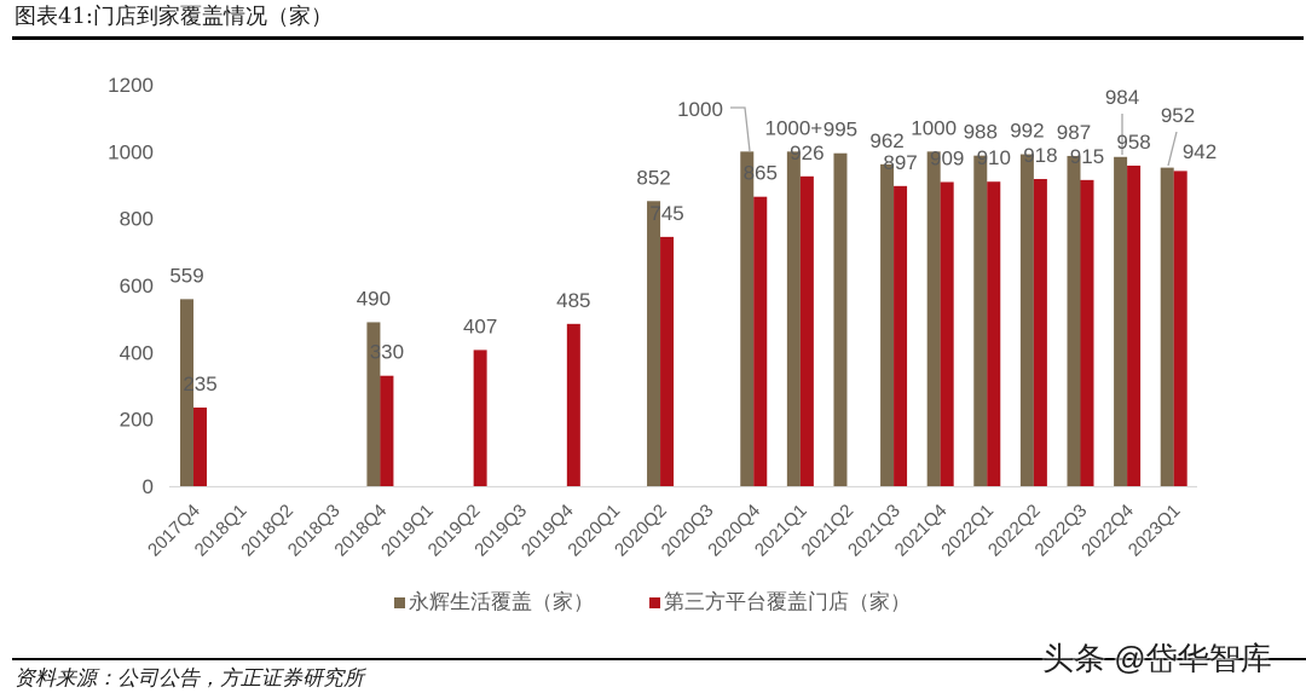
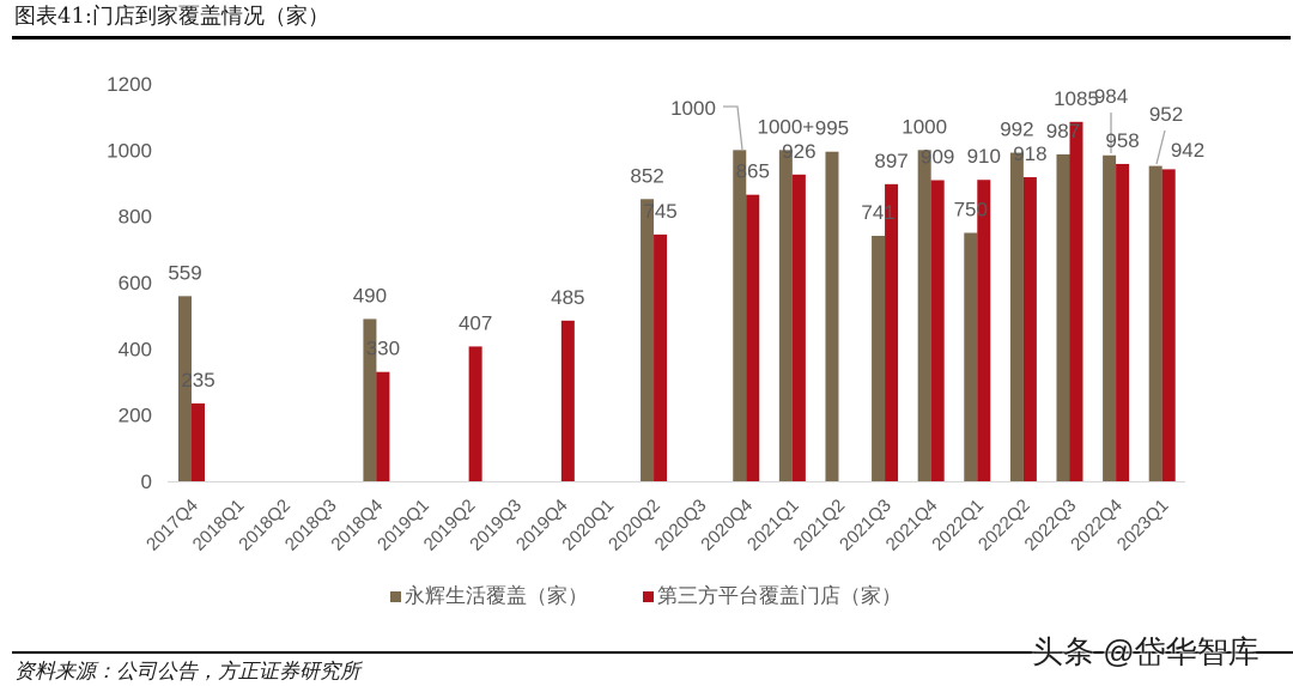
永辉生活覆盖（家）/2021Q3: 962 -> 741
永辉生活覆盖（家）/2022Q1: 988 -> 750
第三方平台覆盖门店（家）/2022Q3: 915 -> 1085
